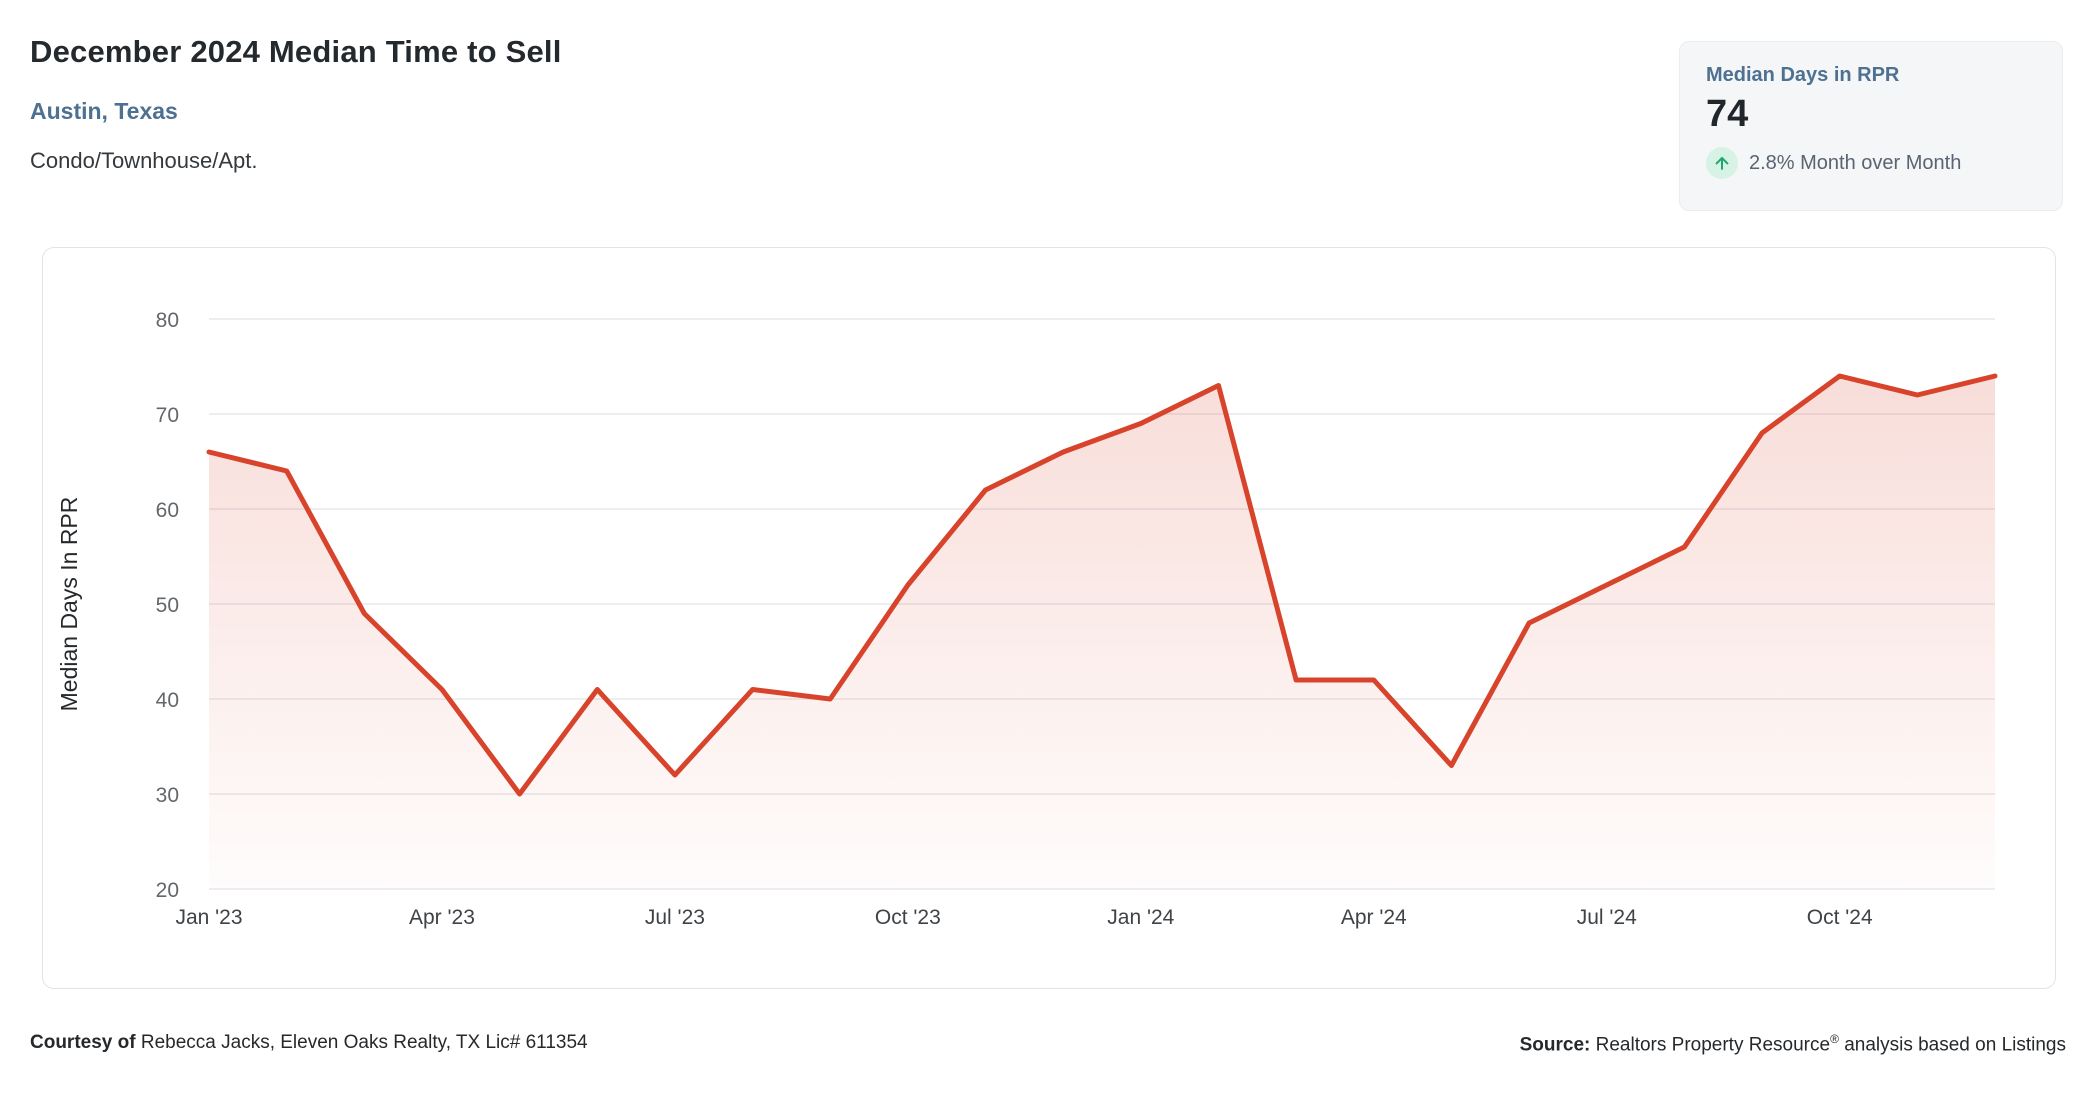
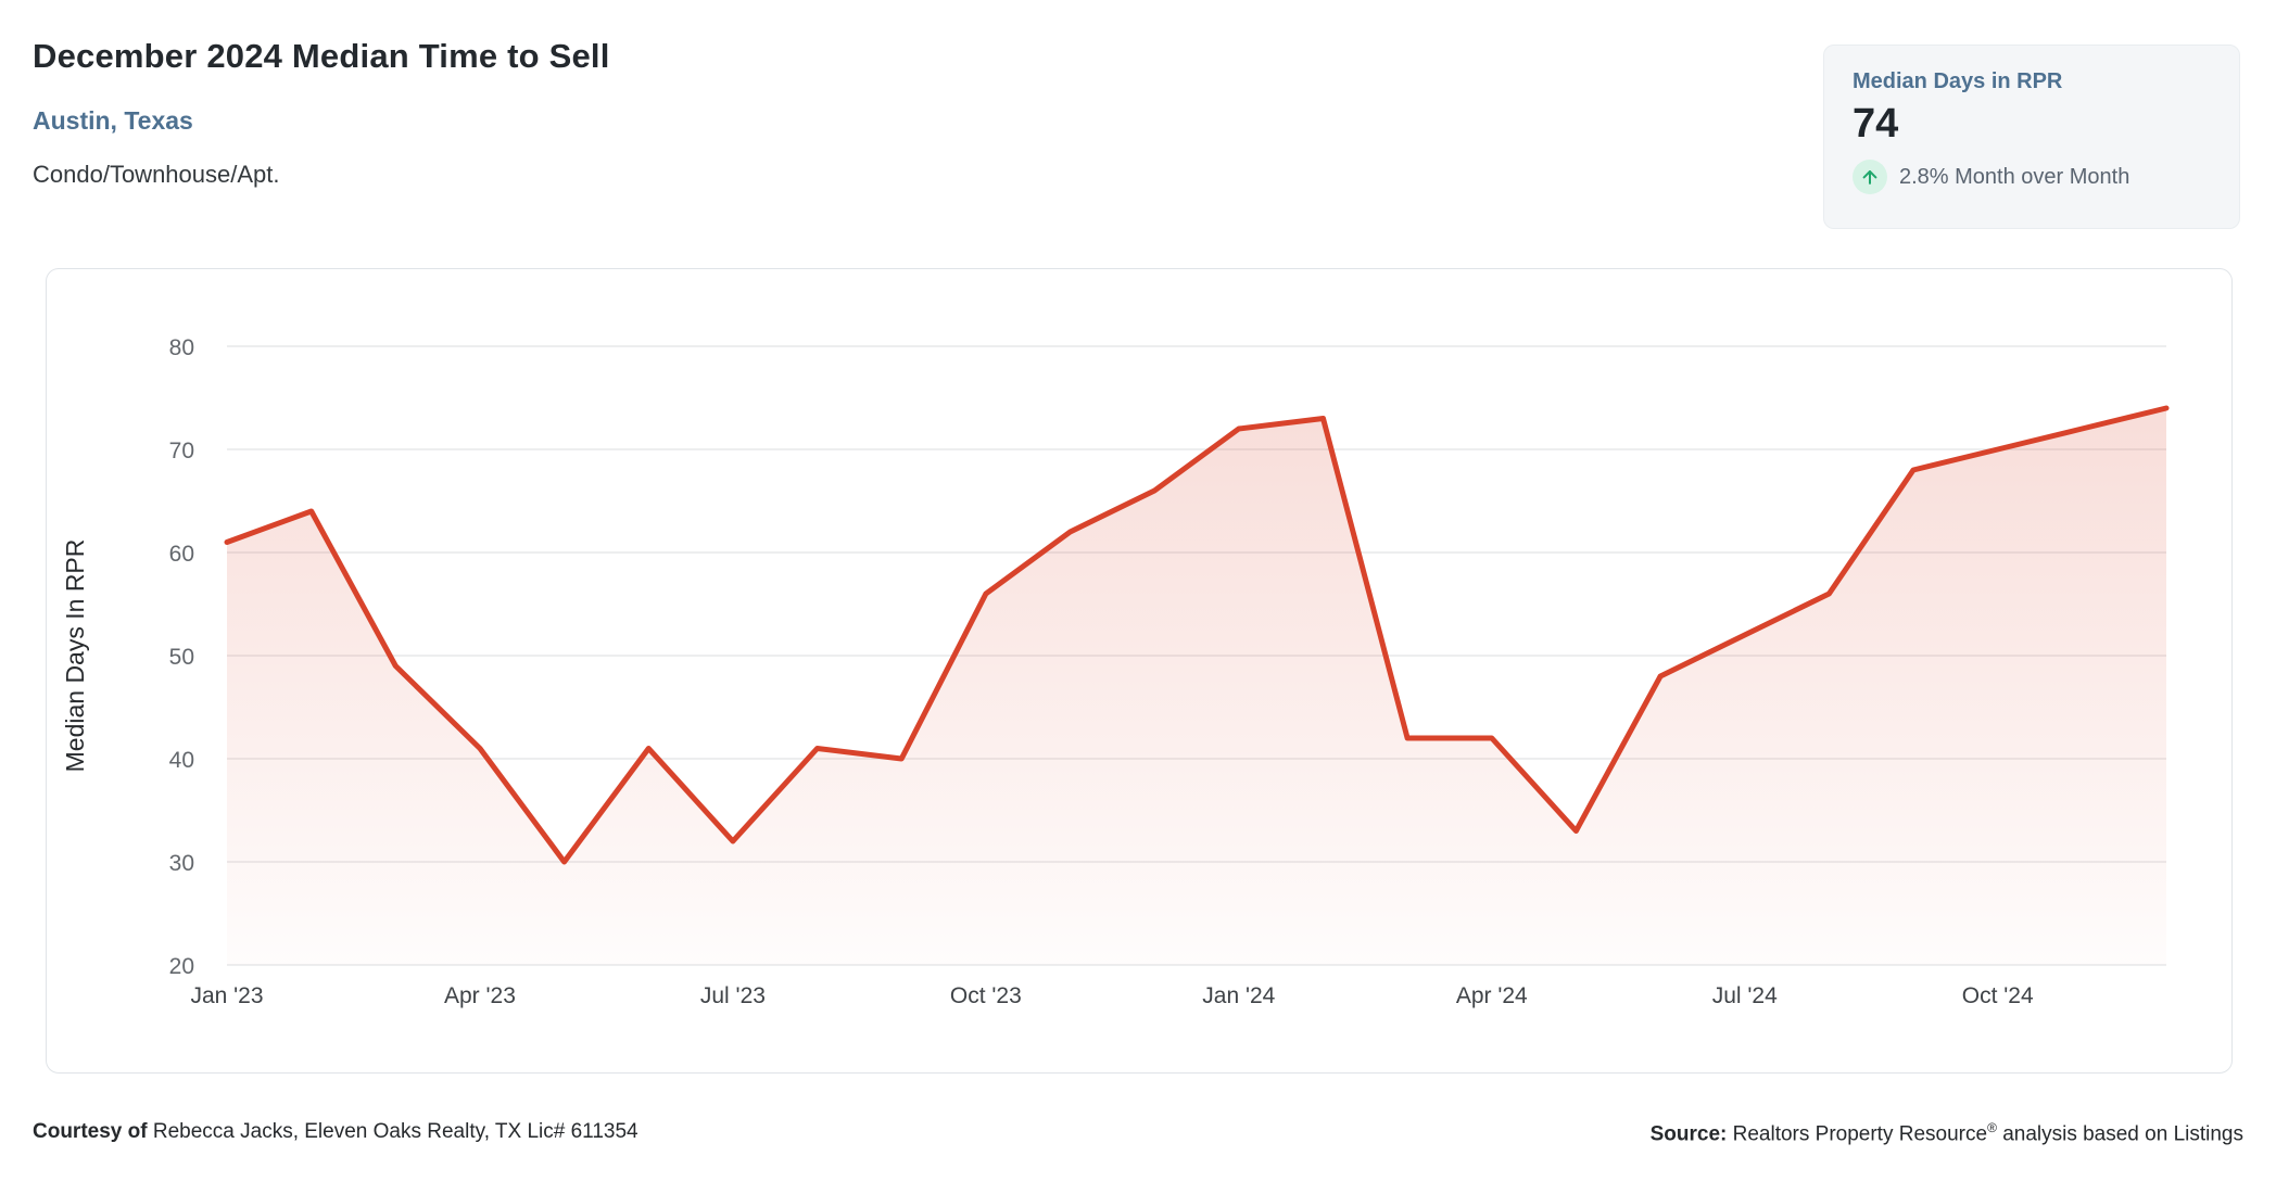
Jan '23: 66 -> 61
Oct '23: 52 -> 56
Jan '24: 69 -> 72
Oct '24: 74 -> 70
